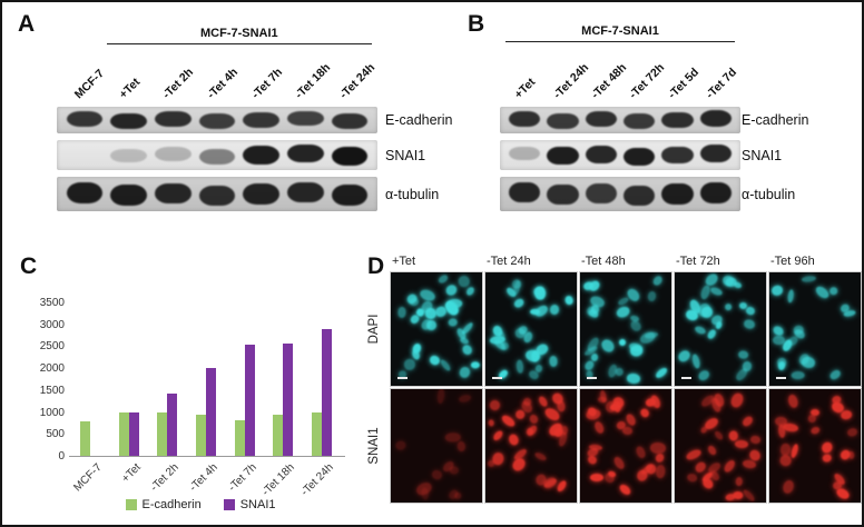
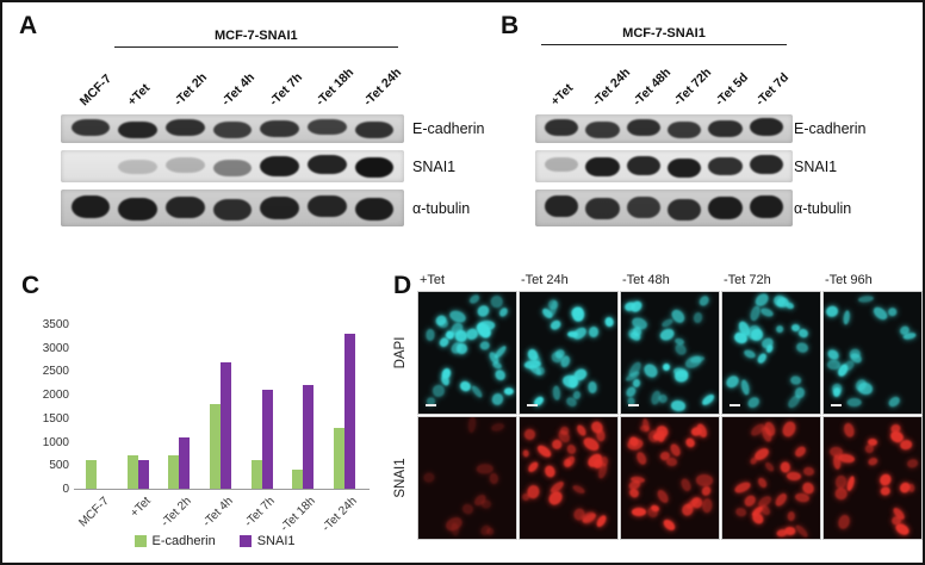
E-cadherin/MCF-7: 800 -> 600
E-cadherin/+Tet: 1000 -> 700
SNAI1/+Tet: 1000 -> 600
E-cadherin/-Tet 2h: 1000 -> 700
SNAI1/-Tet 2h: 1400 -> 1100
E-cadherin/-Tet 4h: 1000 -> 1800
SNAI1/-Tet 4h: 2000 -> 2700
E-cadherin/-Tet 7h: 800 -> 600
SNAI1/-Tet 7h: 2500 -> 2100
E-cadherin/-Tet 18h: 900 -> 400
SNAI1/-Tet 18h: 2600 -> 2200
E-cadherin/-Tet 24h: 1000 -> 1300
SNAI1/-Tet 24h: 2900 -> 3300
